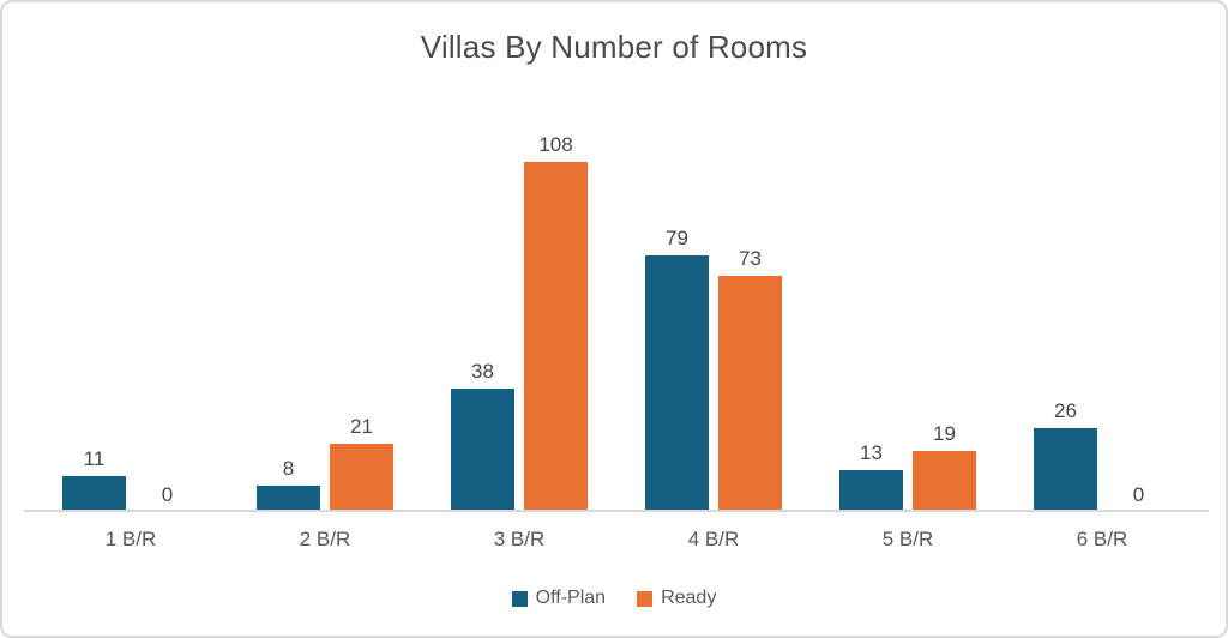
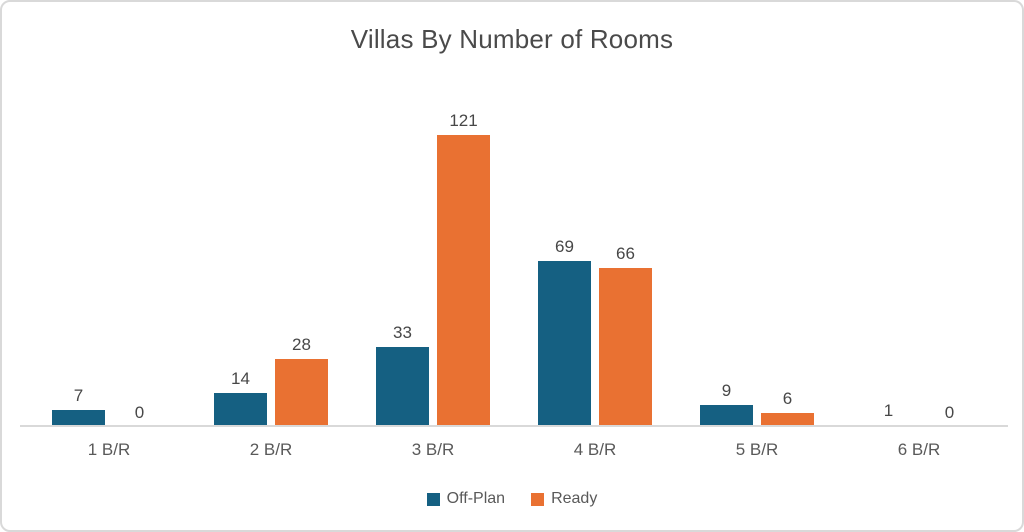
Off-Plan/1 B/R: 11 -> 7
Off-Plan/2 B/R: 8 -> 14
Ready/2 B/R: 21 -> 28
Off-Plan/3 B/R: 38 -> 33
Ready/3 B/R: 108 -> 121
Off-Plan/4 B/R: 79 -> 69
Ready/4 B/R: 73 -> 66
Off-Plan/5 B/R: 13 -> 9
Ready/5 B/R: 19 -> 6
Off-Plan/6 B/R: 26 -> 1
